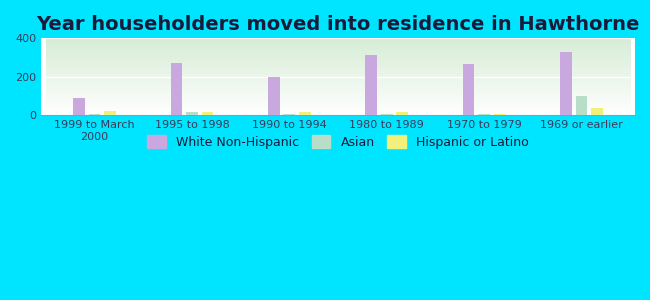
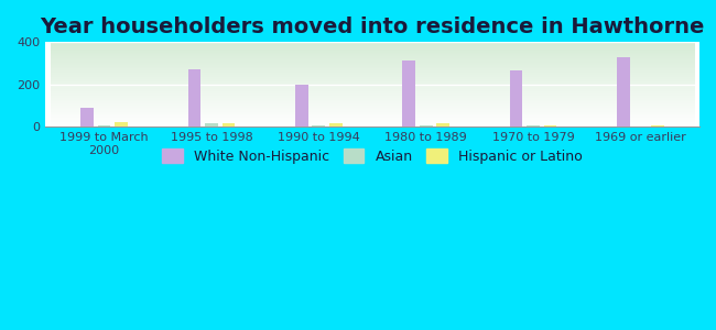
Asian/1969 or earlier: 100 -> 0
Hispanic or Latino/1969 or earlier: 40 -> 0
